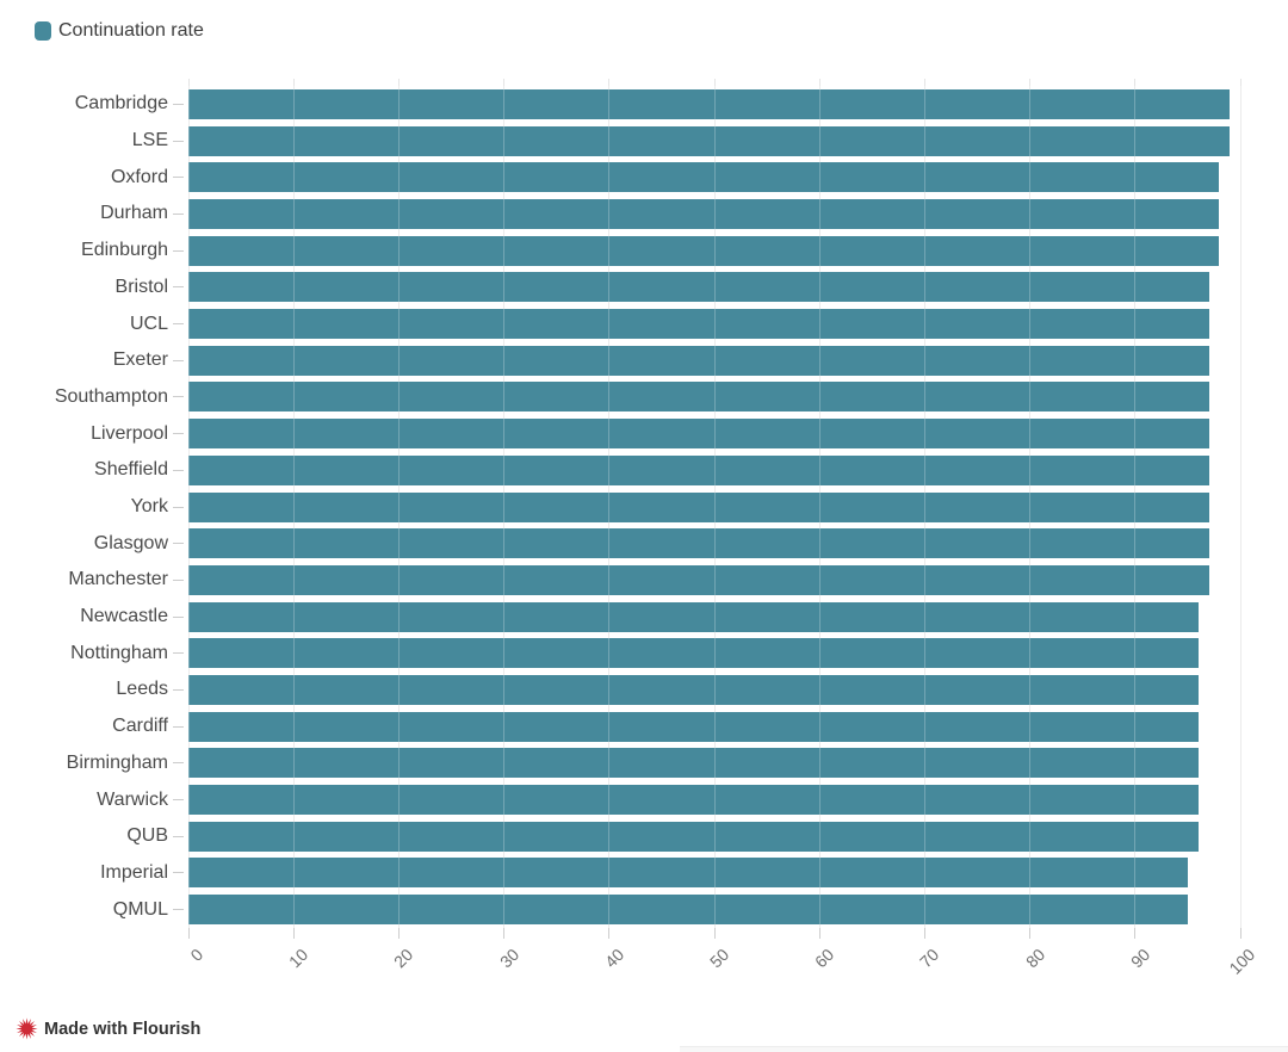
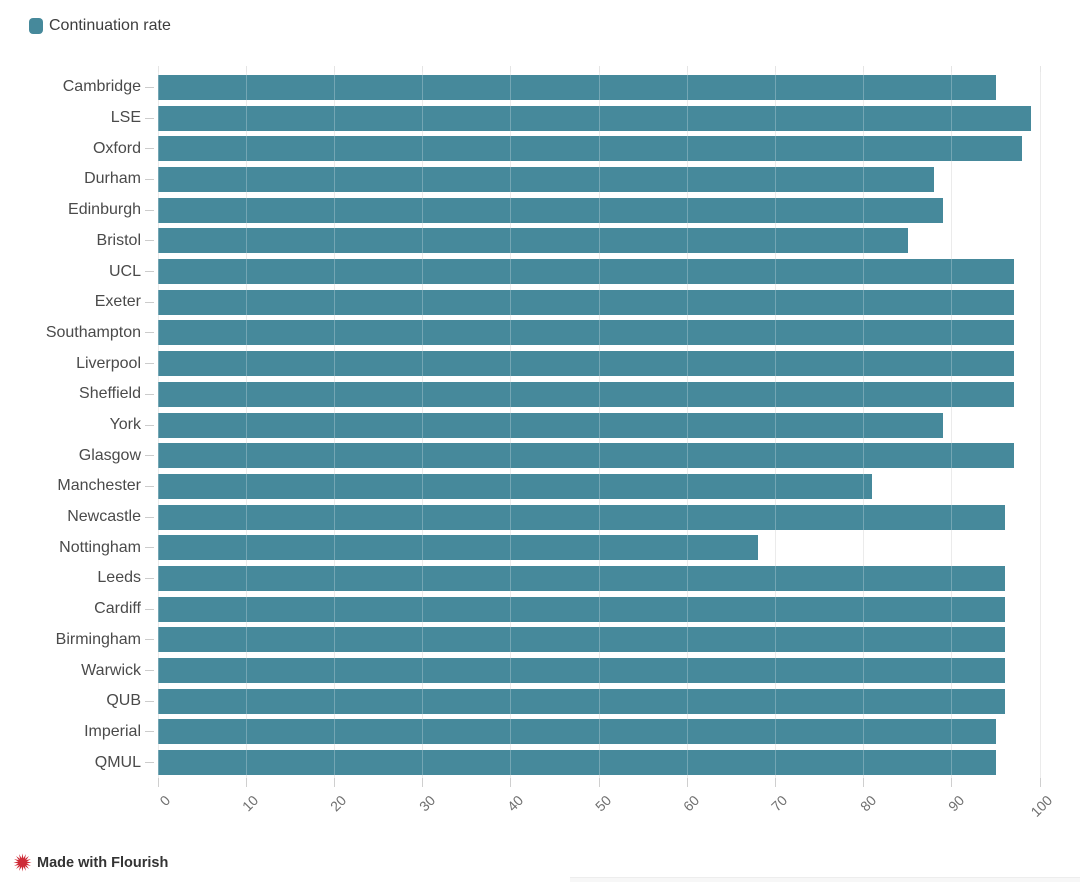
Cambridge: 99 -> 95
Durham: 98 -> 88
Edinburgh: 98 -> 89
Bristol: 97 -> 85
York: 97 -> 89
Manchester: 97 -> 81
Nottingham: 96 -> 68
